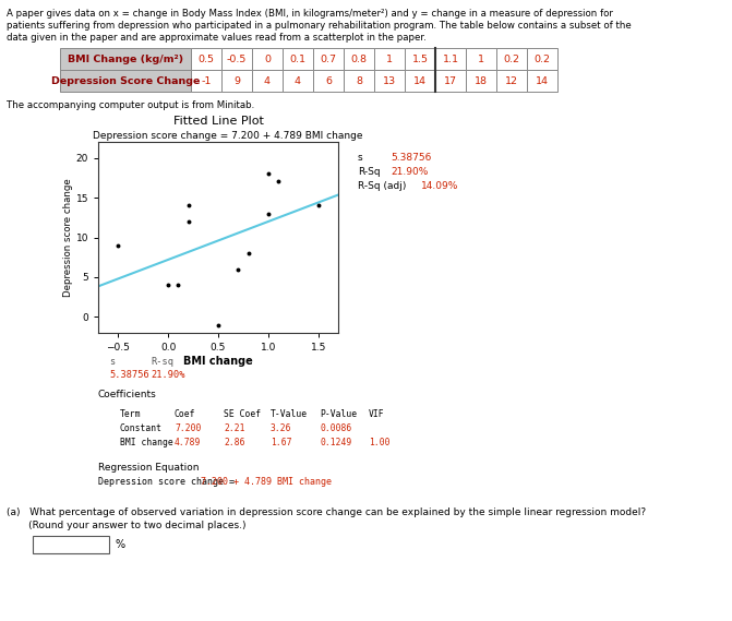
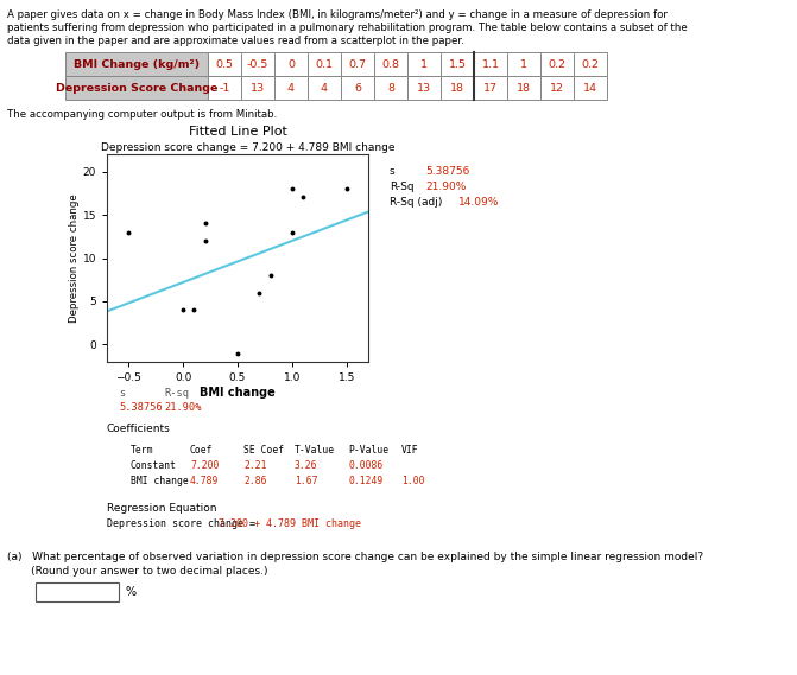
−0.5: 9 -> 13
1.5: 14 -> 18
